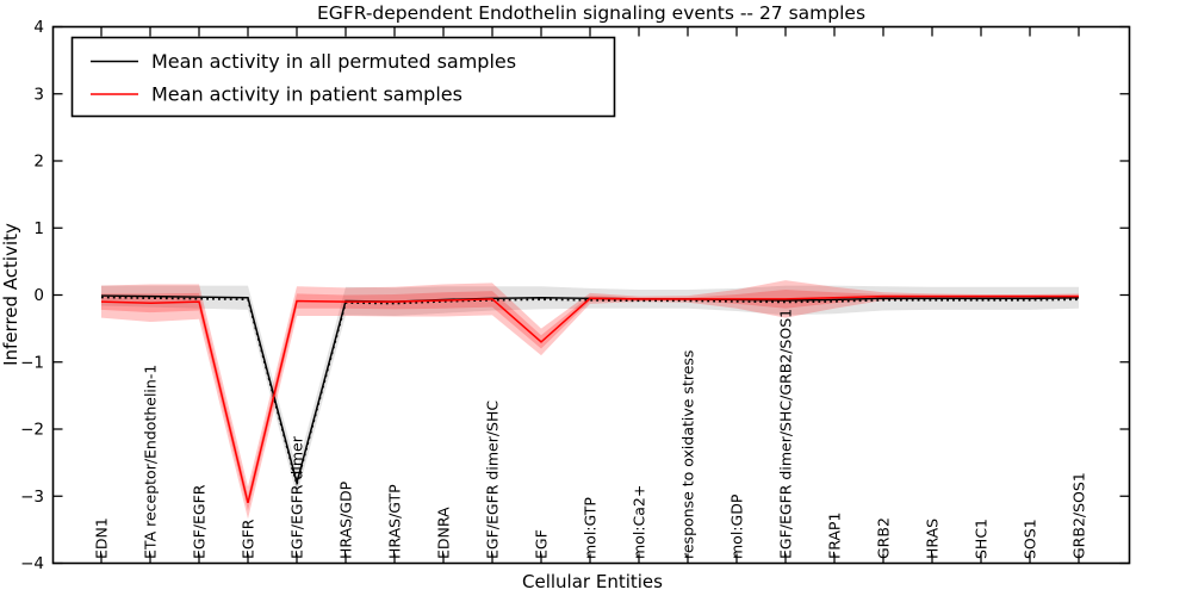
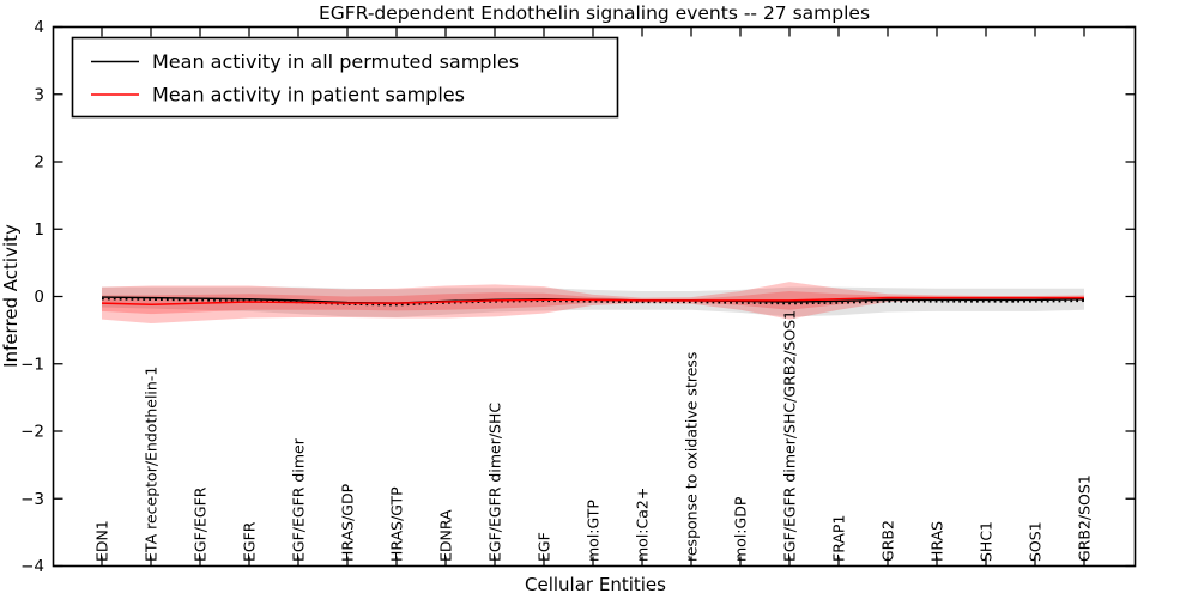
Mean activity in patient samples/EGFR: -3.1 -> -0.1
Mean activity in all permuted samples/EGF/EGFR dimer: -2.8 -> -0.1
Mean activity in patient samples/EGF: -0.7 -> -0.1
